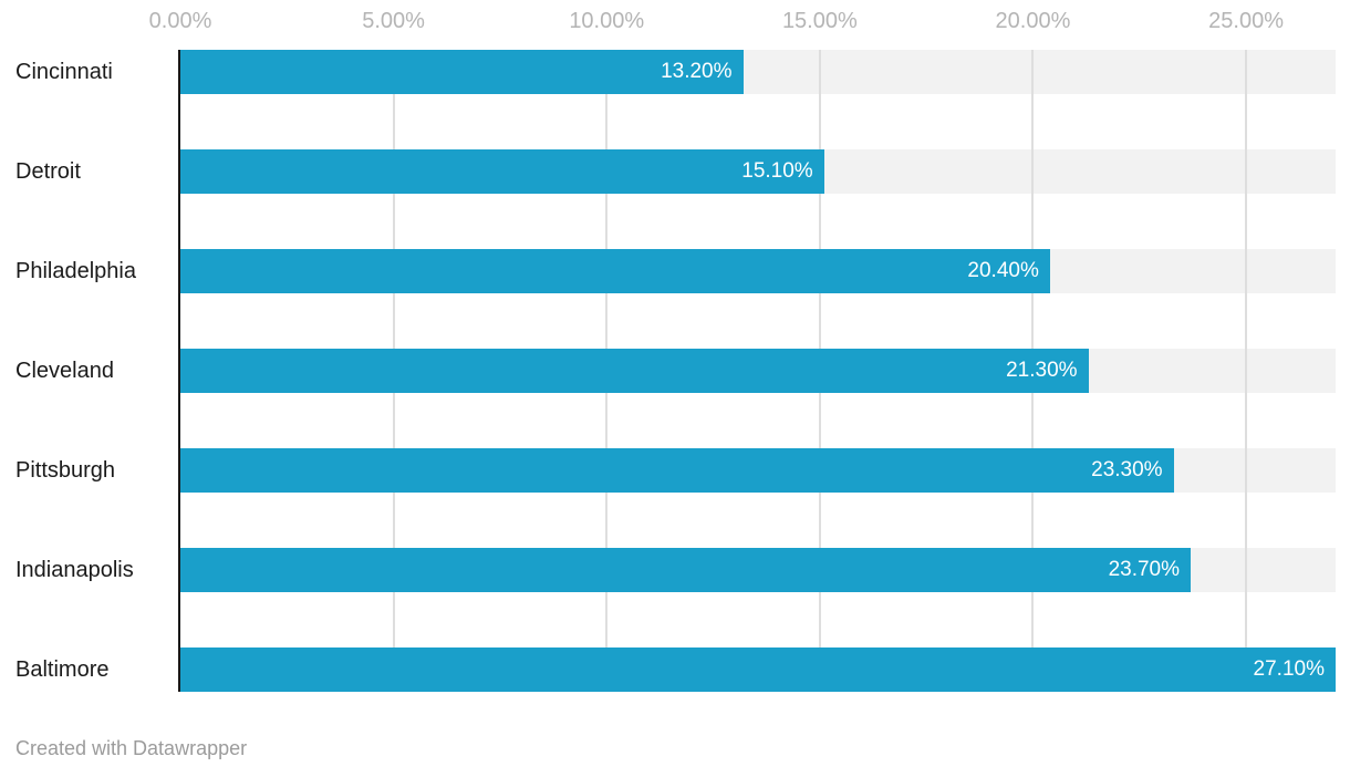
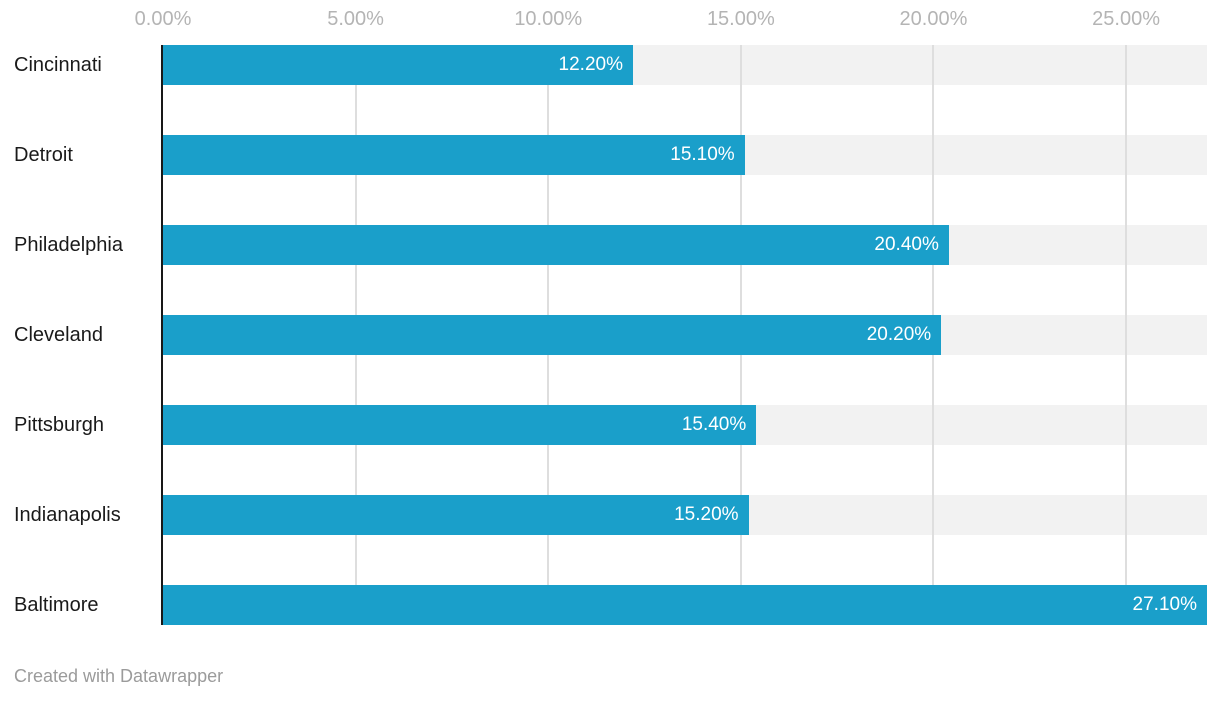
Cincinnati: 13.20% -> 12.20%
Cleveland: 21.30% -> 20.20%
Pittsburgh: 23.30% -> 15.40%
Indianapolis: 23.70% -> 15.20%
